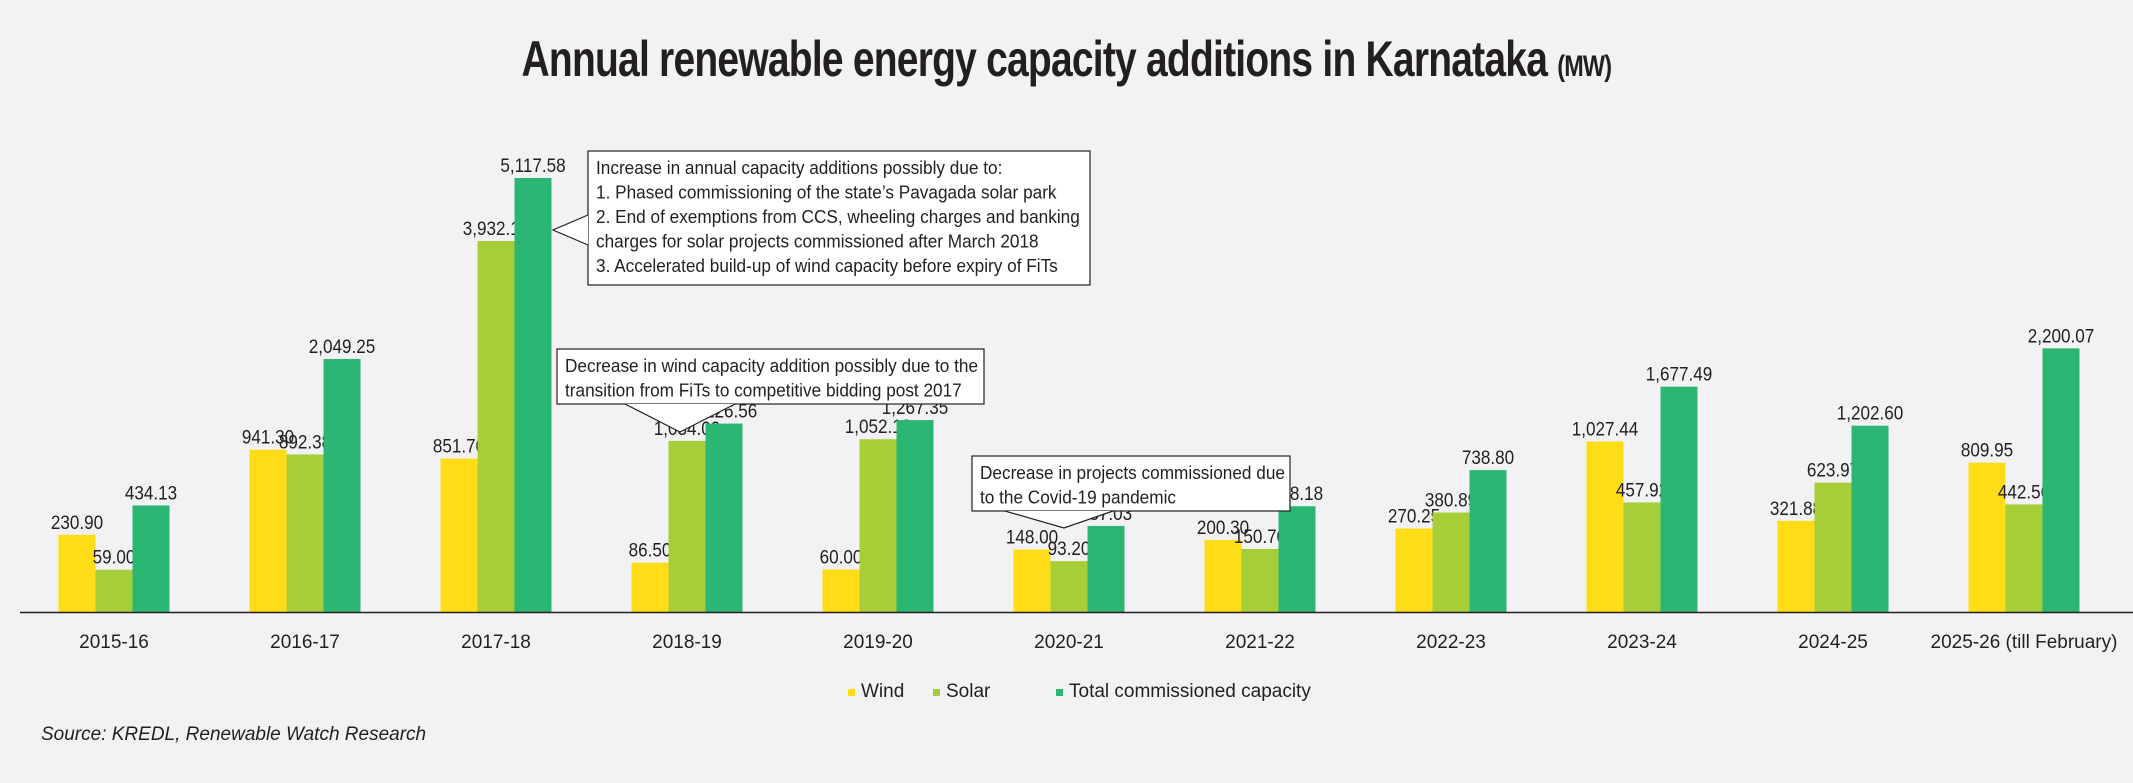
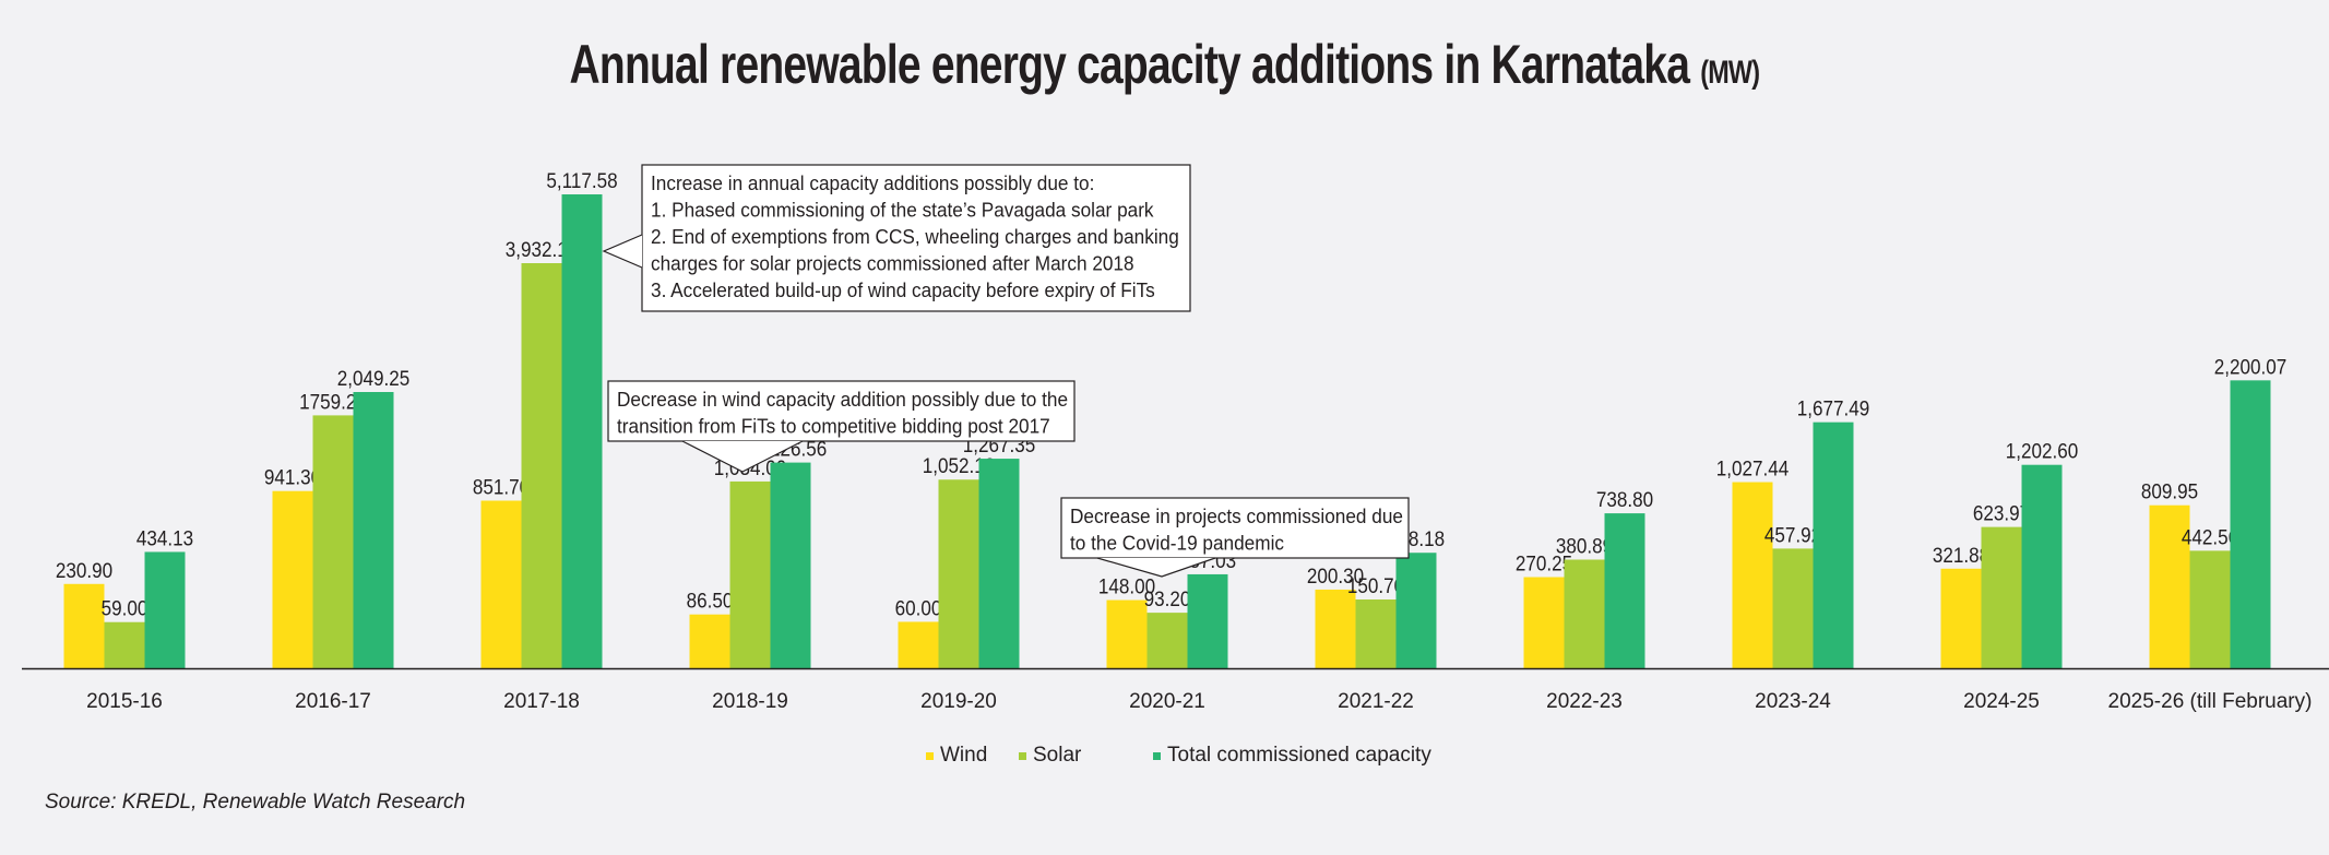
Solar/2016-17: 892.38 -> 1759.20
